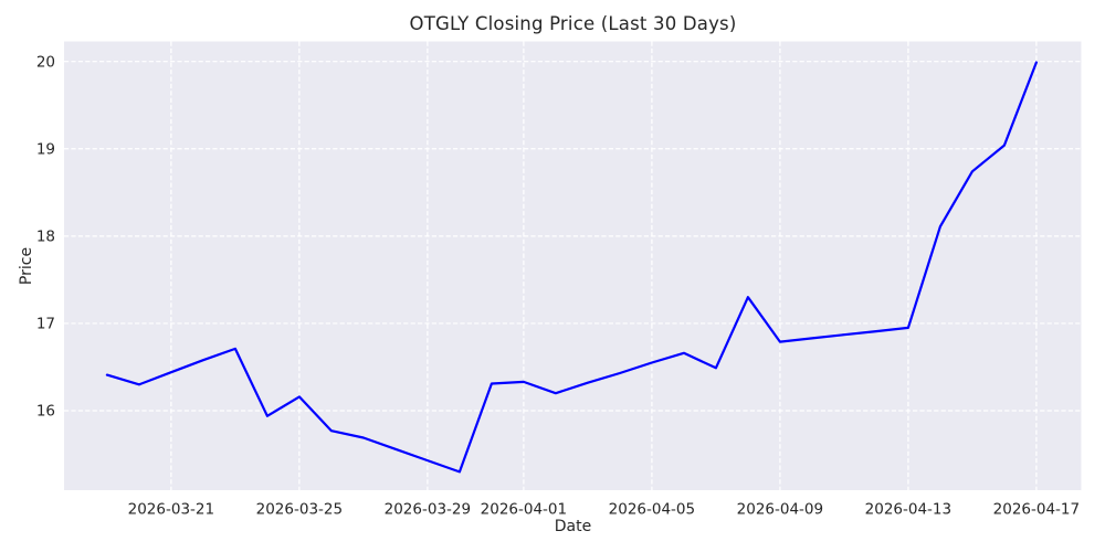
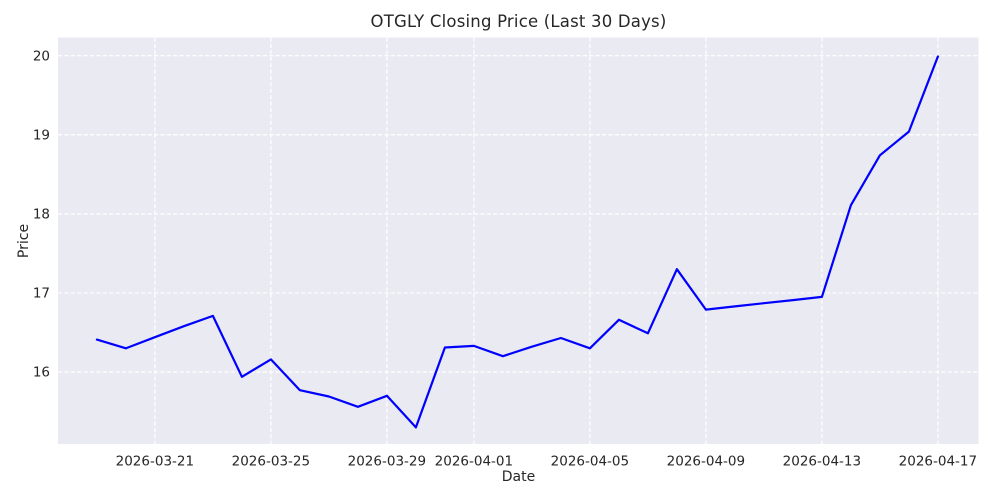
2026-03-29: 15.4 -> 15.7
2026-04-05: 16.6 -> 16.3
